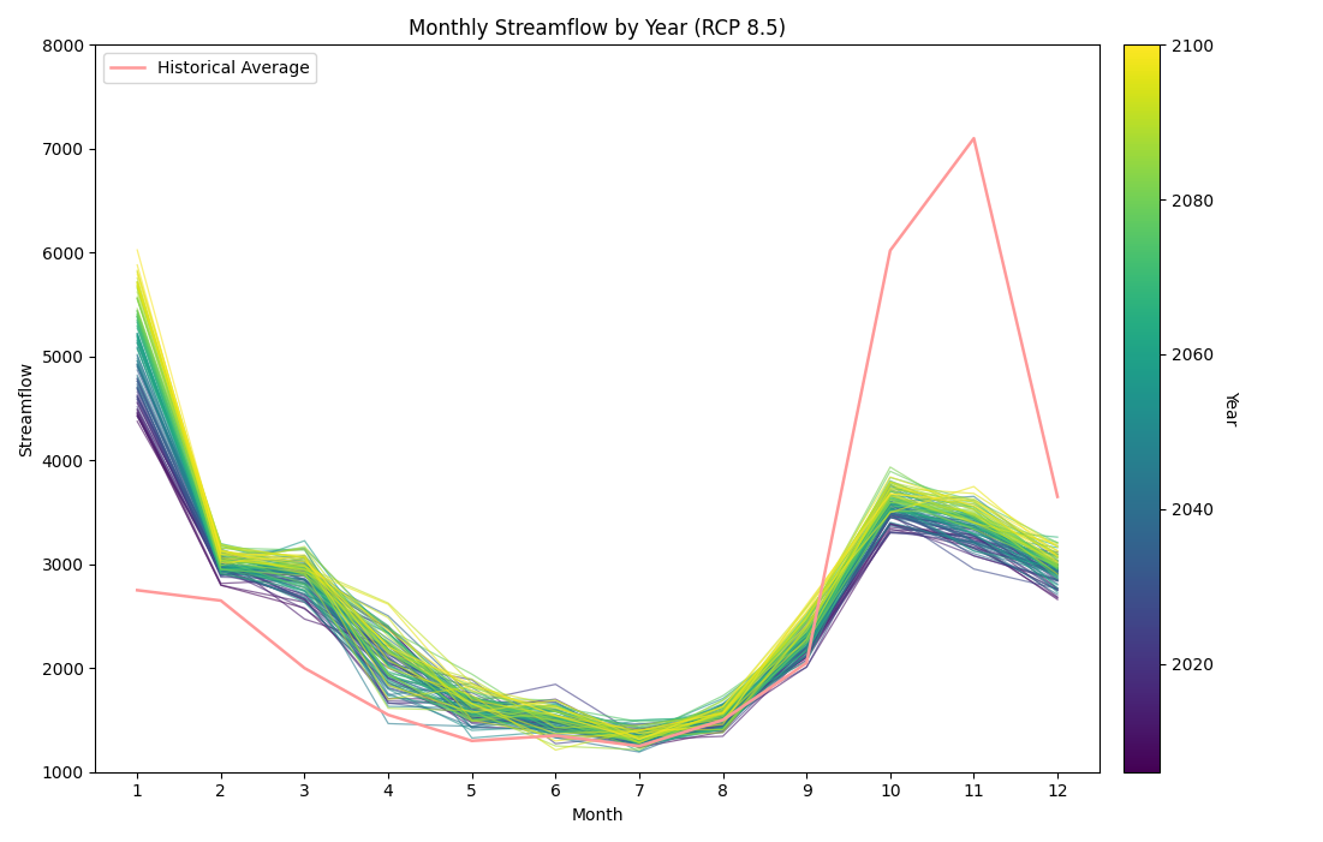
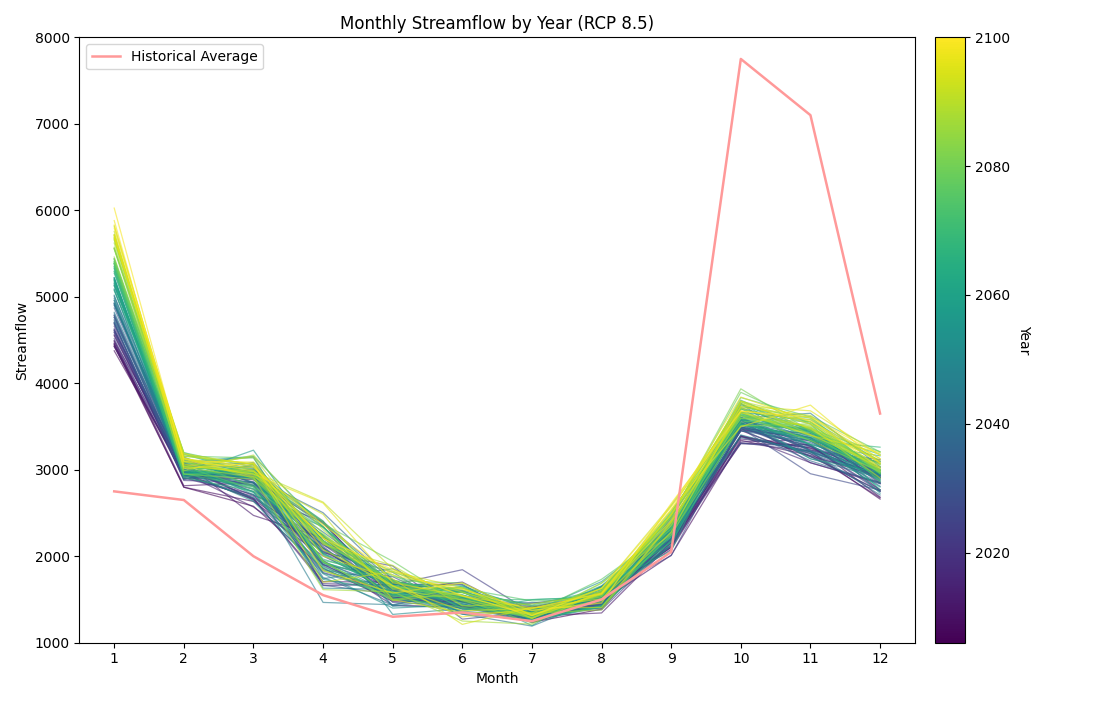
Historical Average/10: 6020 -> 7750
